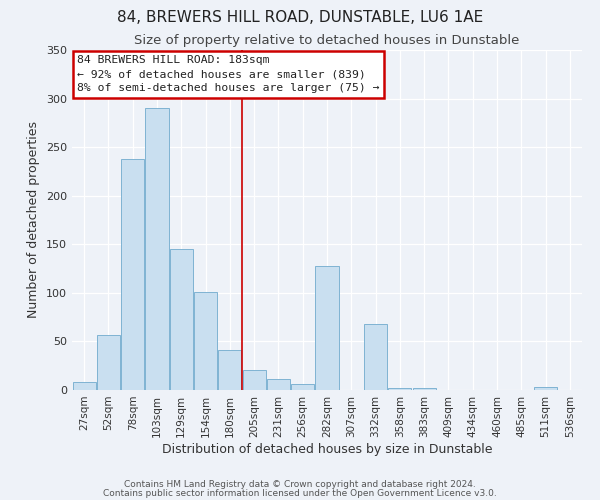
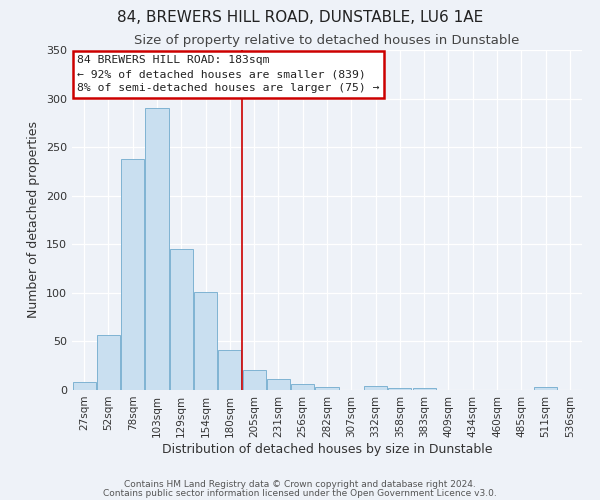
282sqm: 128 -> 3
332sqm: 68 -> 4
